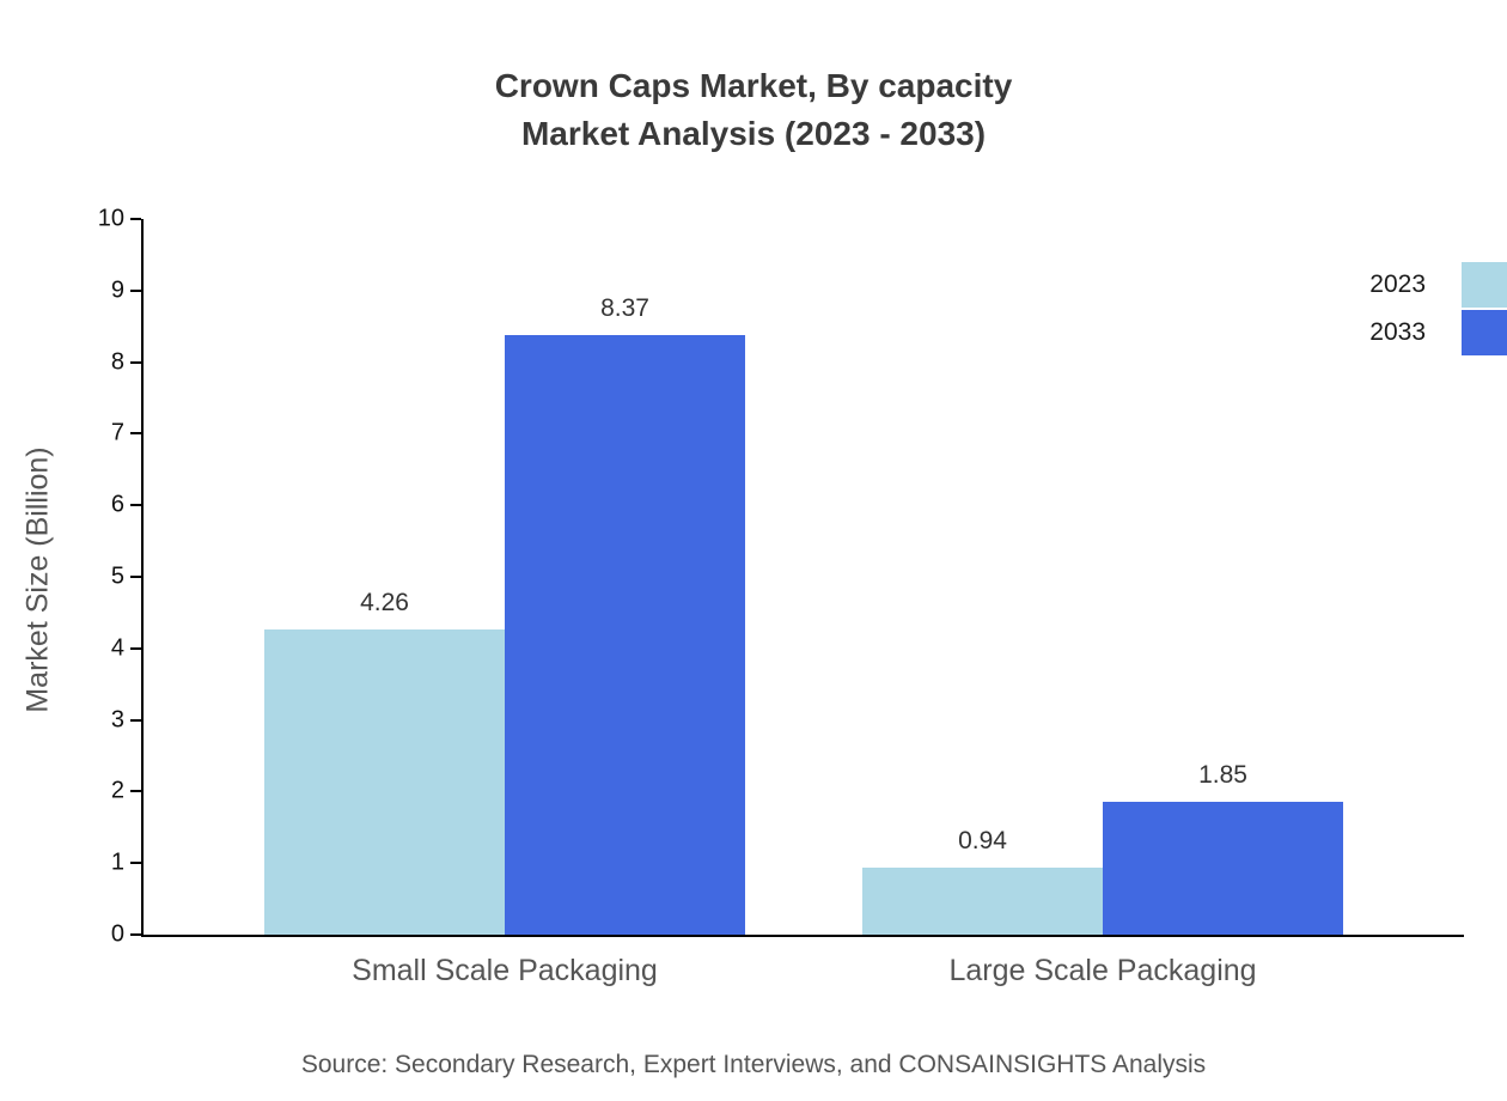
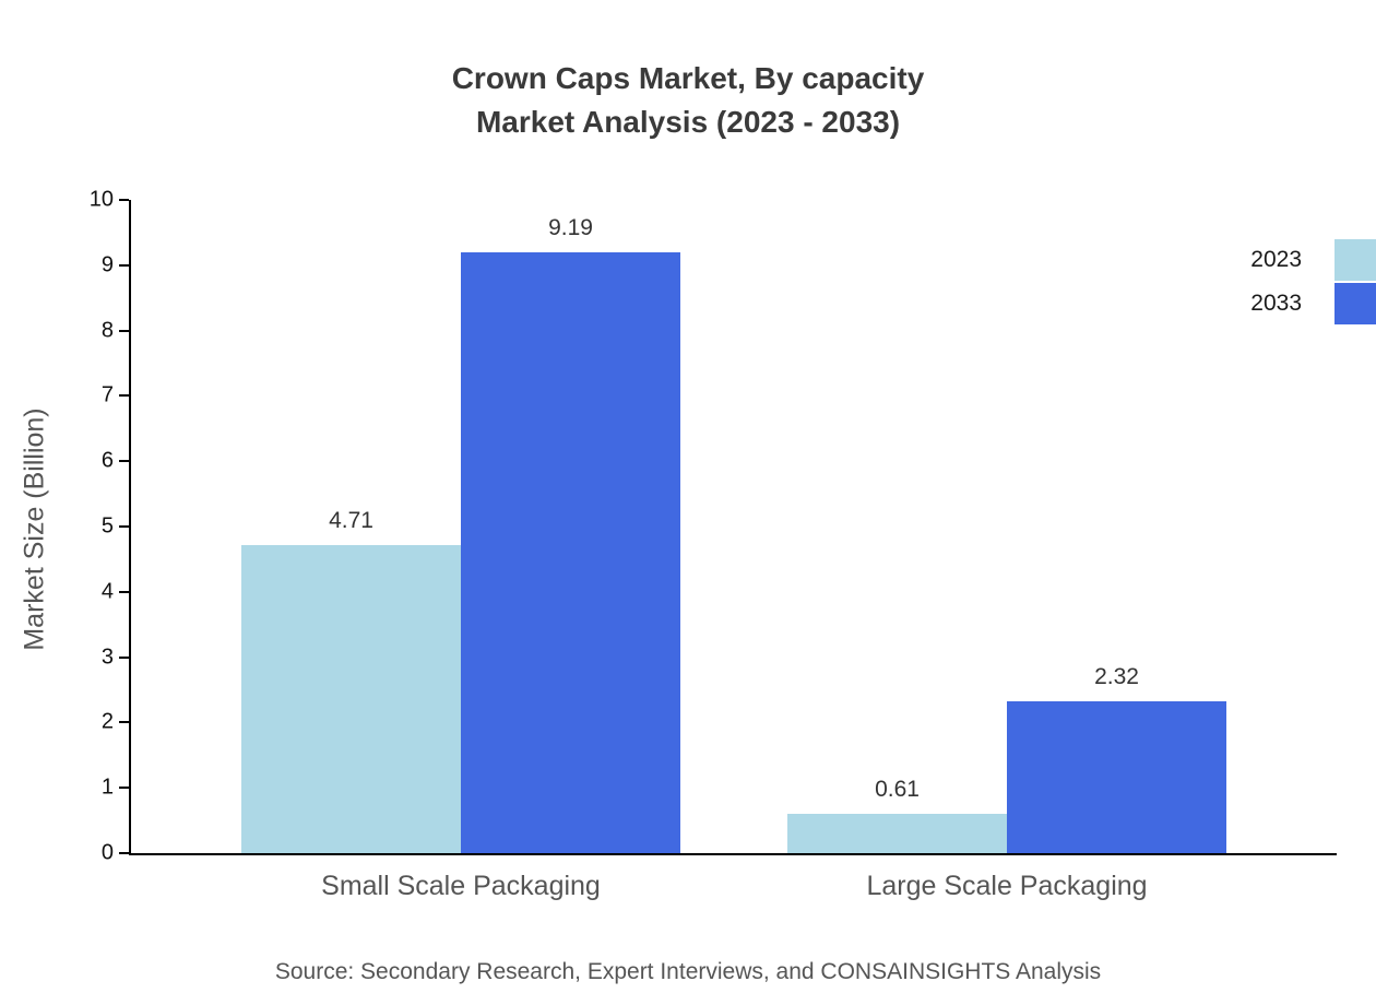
2023/Small Scale Packaging: 4.26 -> 4.71
2033/Small Scale Packaging: 8.37 -> 9.19
2023/Large Scale Packaging: 0.94 -> 0.61
2033/Large Scale Packaging: 1.85 -> 2.32
